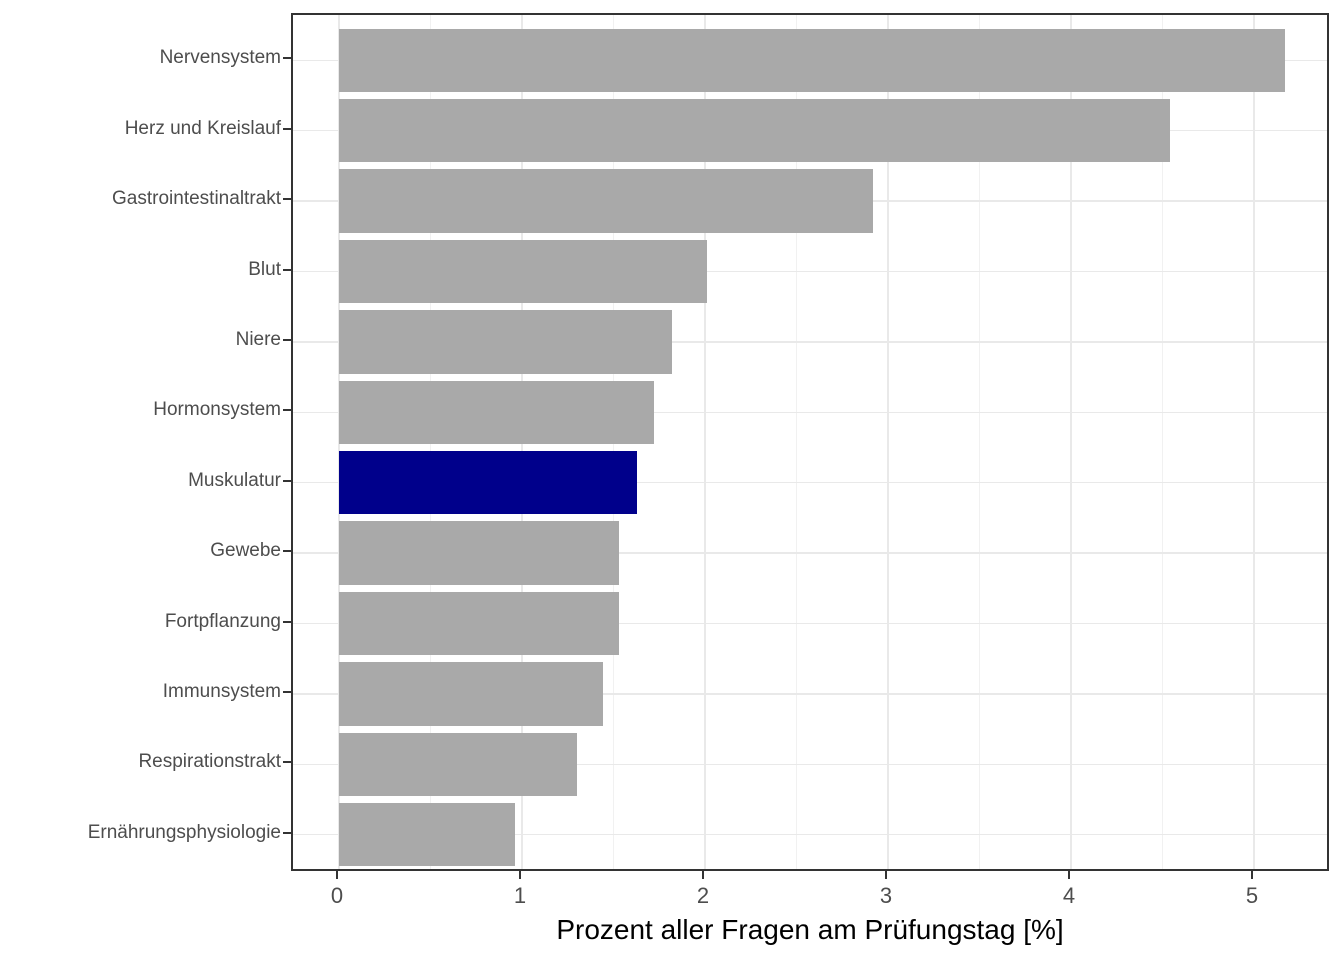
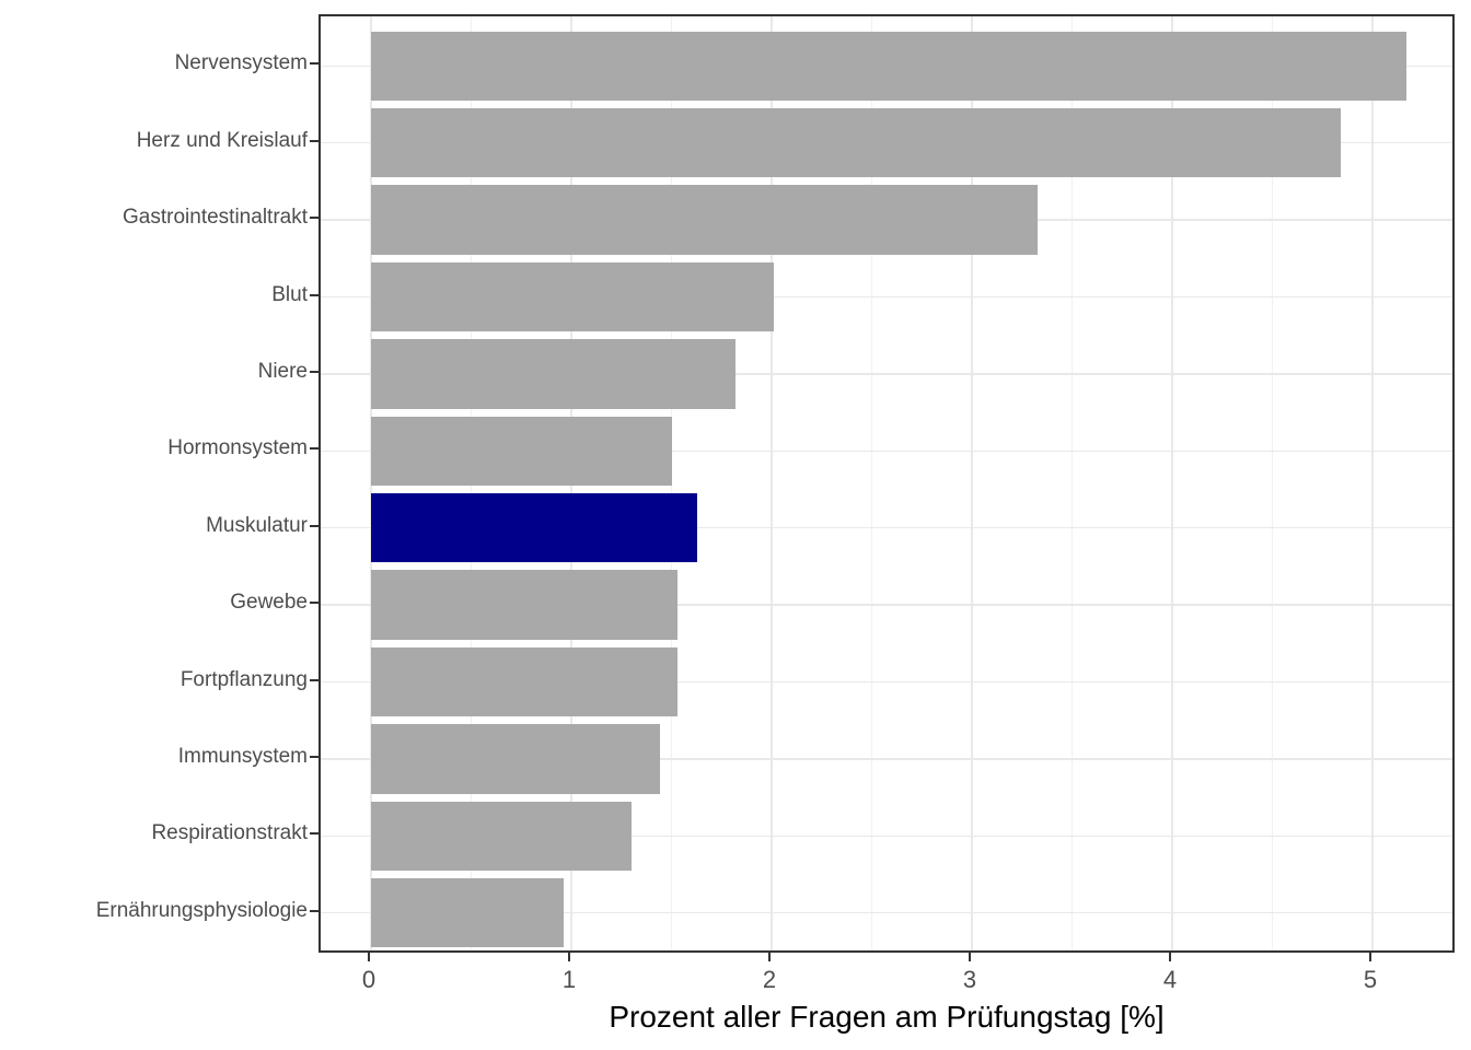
Herz und Kreislauf: 4.54 -> 4.84
Gastrointestinaltrakt: 2.92 -> 3.33
Hormonsystem: 1.72 -> 1.50
